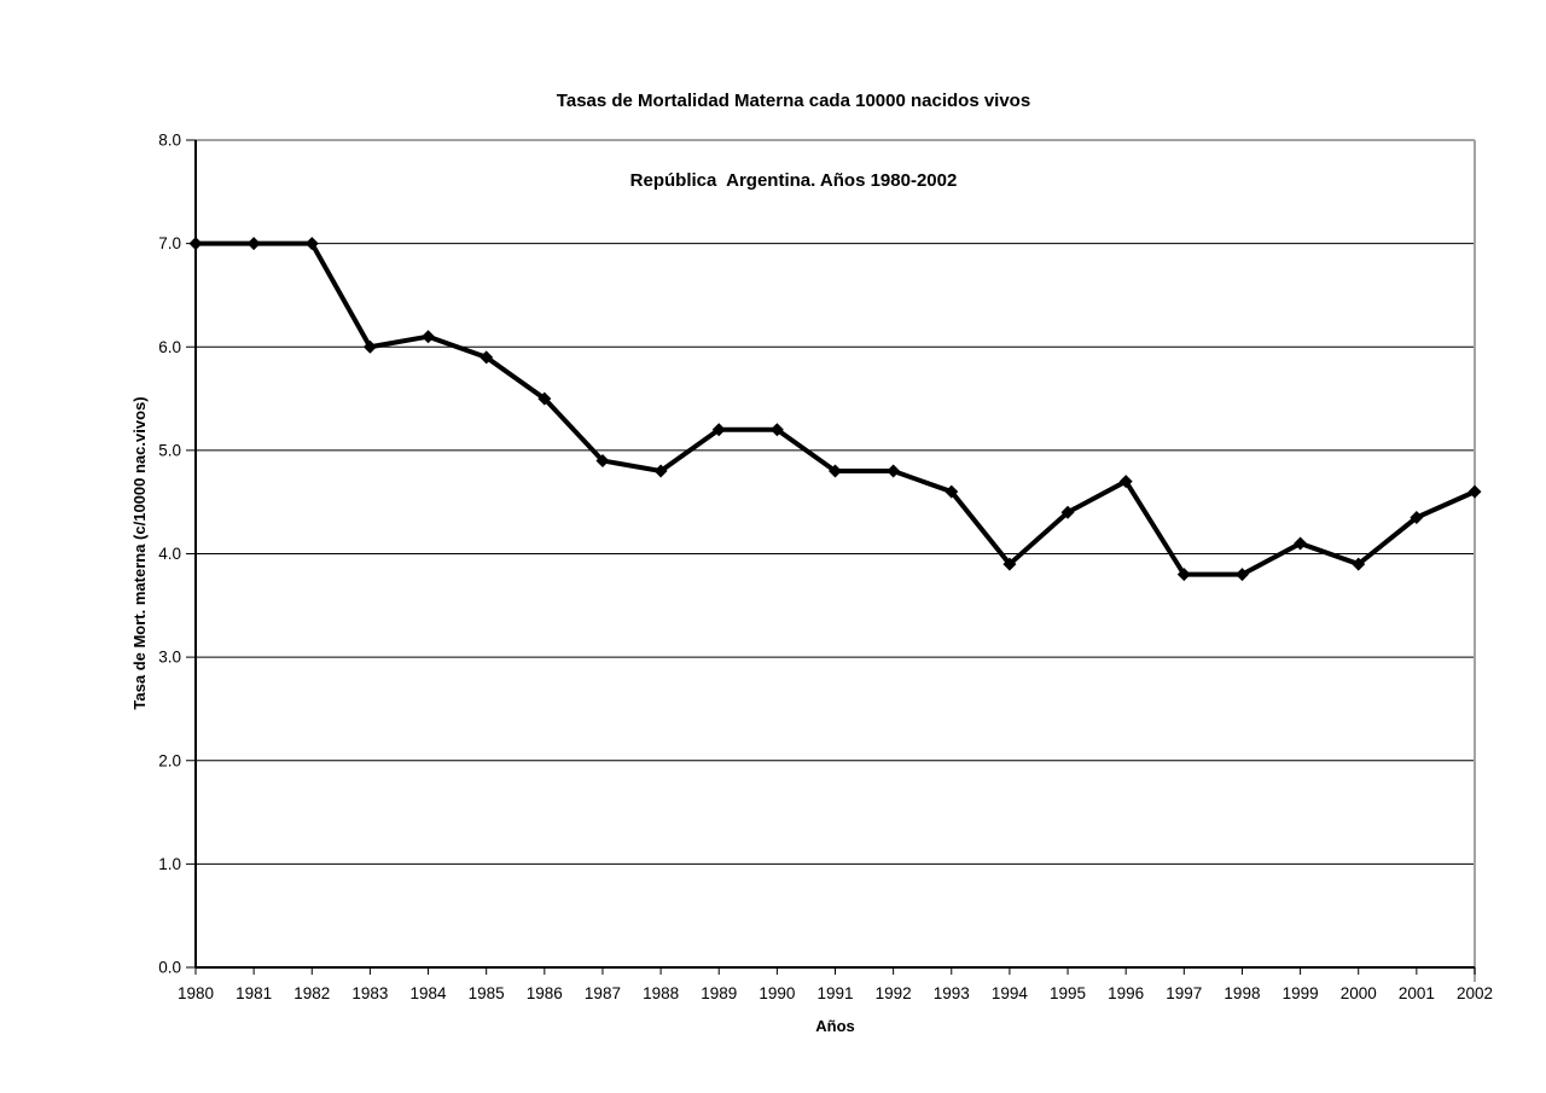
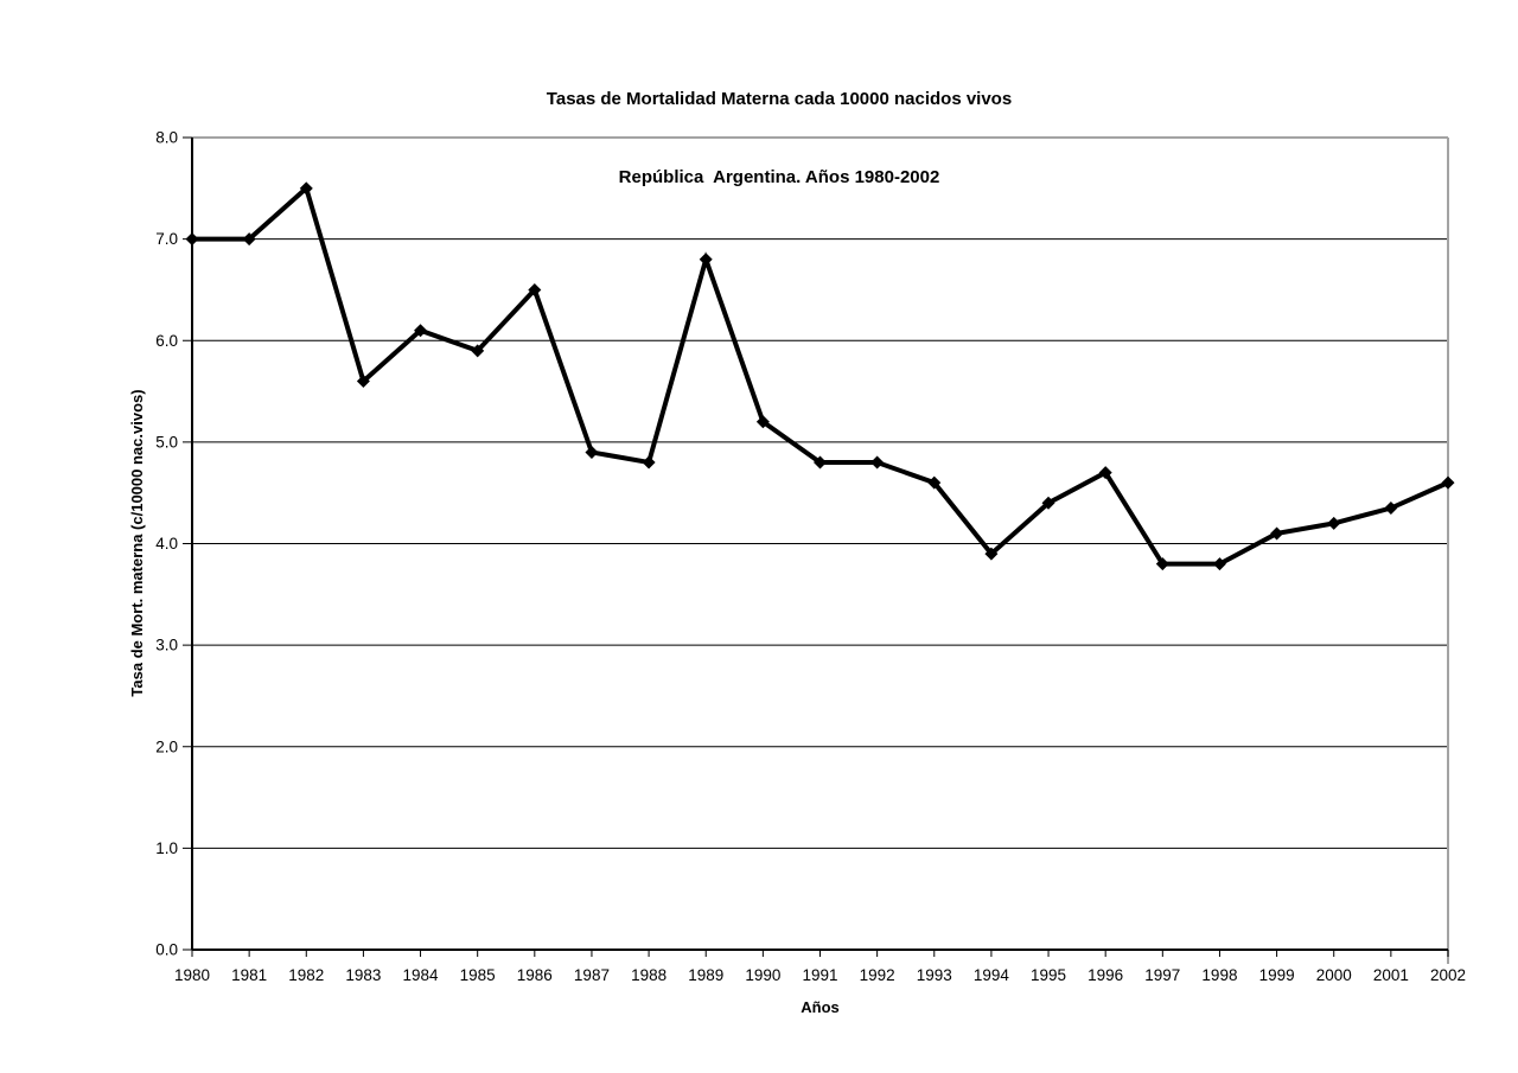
1982: 7.0 -> 7.5
1983: 6.0 -> 5.6
1986: 5.5 -> 6.5
1989: 5.2 -> 6.8
2000: 3.9 -> 4.2
